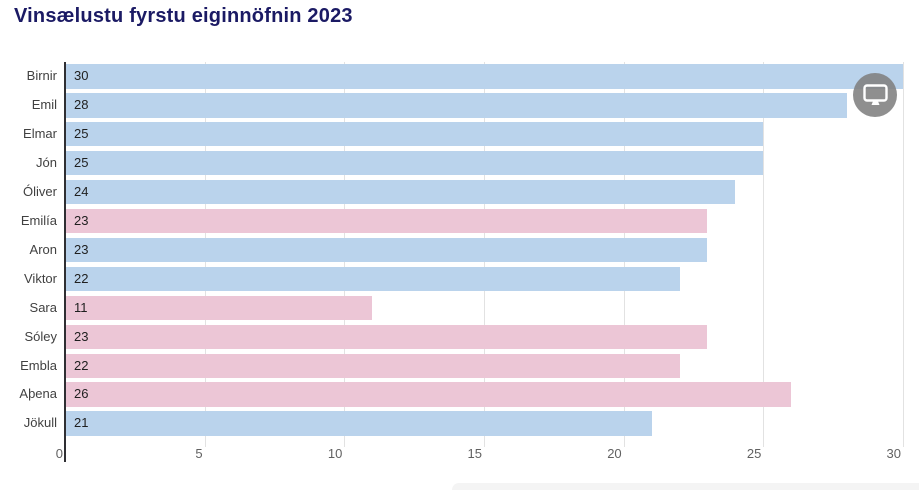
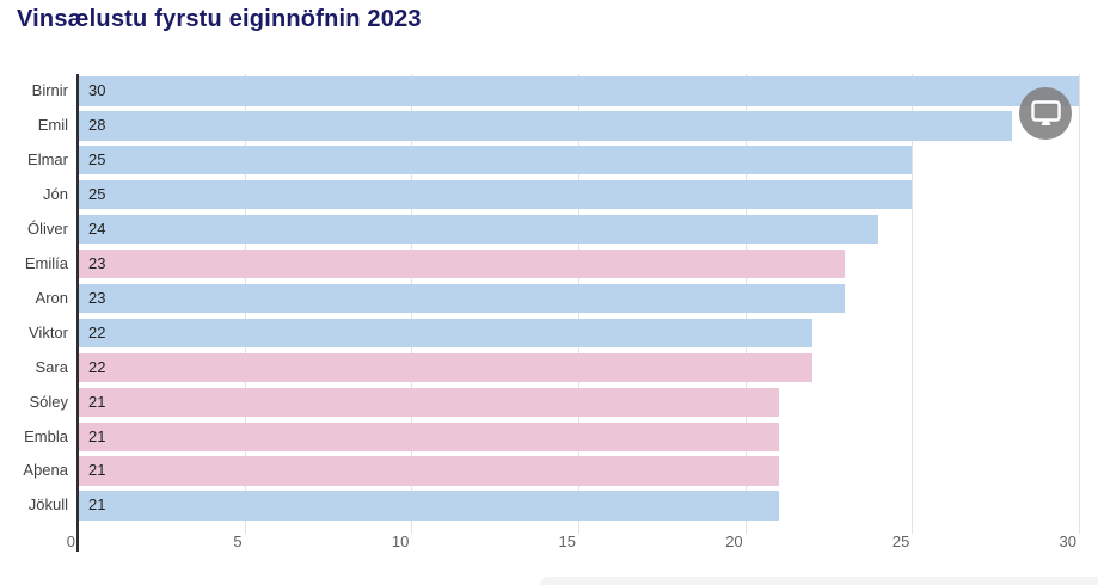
Sara: 11 -> 22
Sóley: 23 -> 21
Embla: 22 -> 21
Aþena: 26 -> 21
